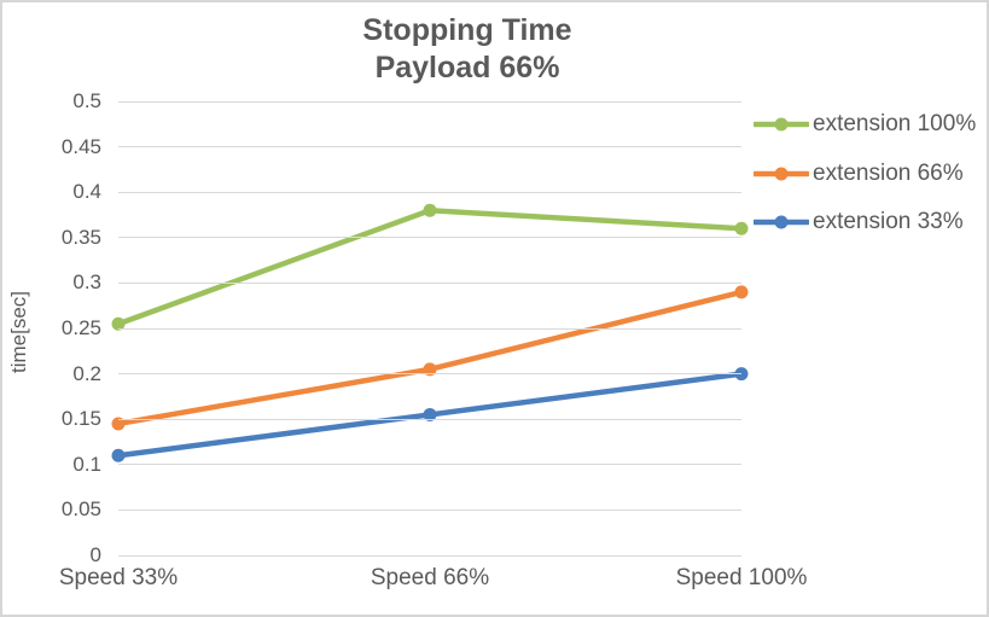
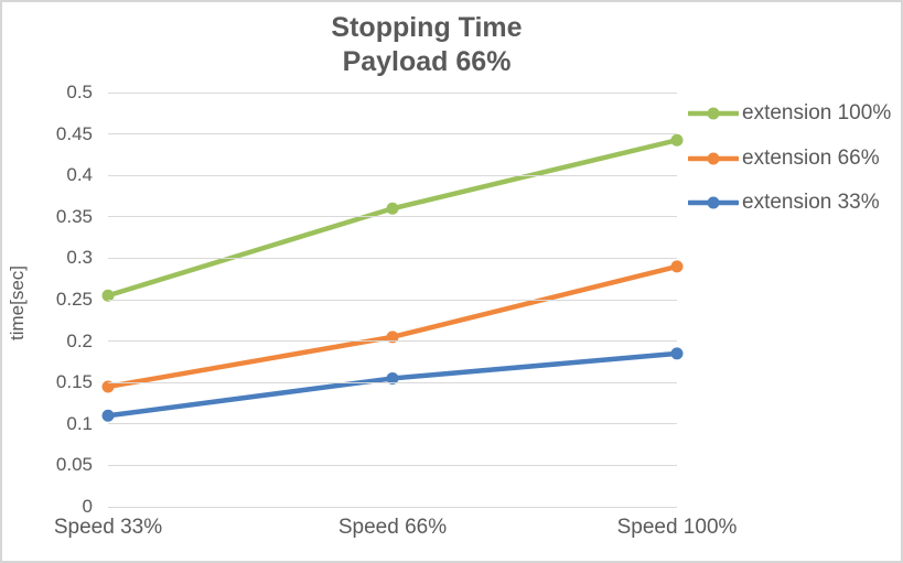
extension 100%/Speed 66%: 0.38 -> 0.36
extension 100%/Speed 100%: 0.36 -> 0.44
extension 33%/Speed 100%: 0.20 -> 0.18
